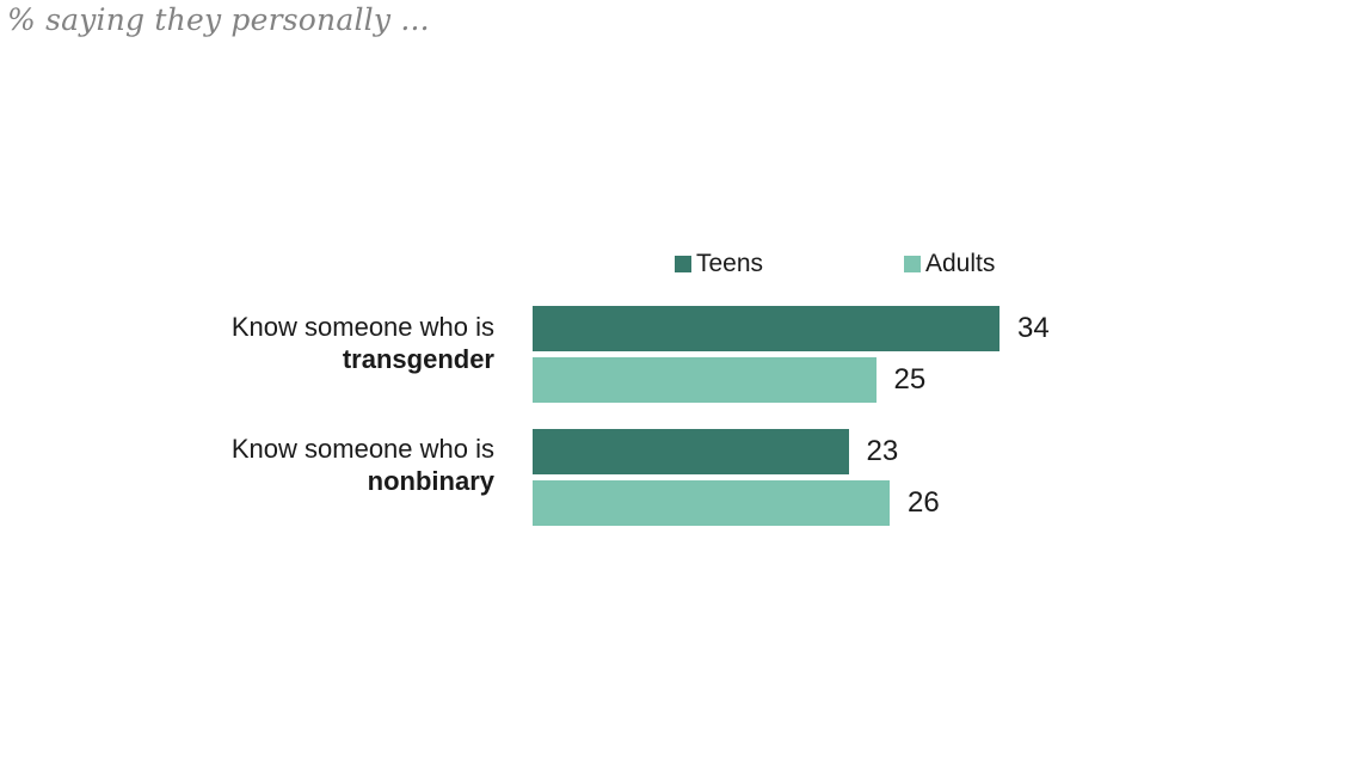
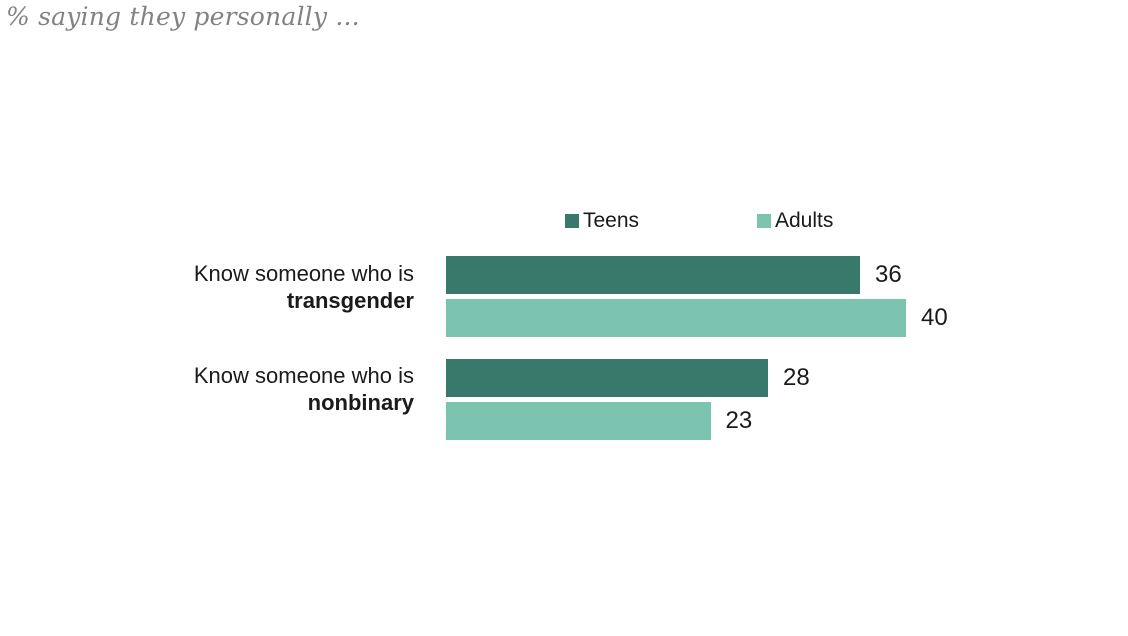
Teens/Know someone who is transgender: 34 -> 36
Adults/Know someone who is transgender: 25 -> 40
Teens/Know someone who is nonbinary: 23 -> 28
Adults/Know someone who is nonbinary: 26 -> 23
